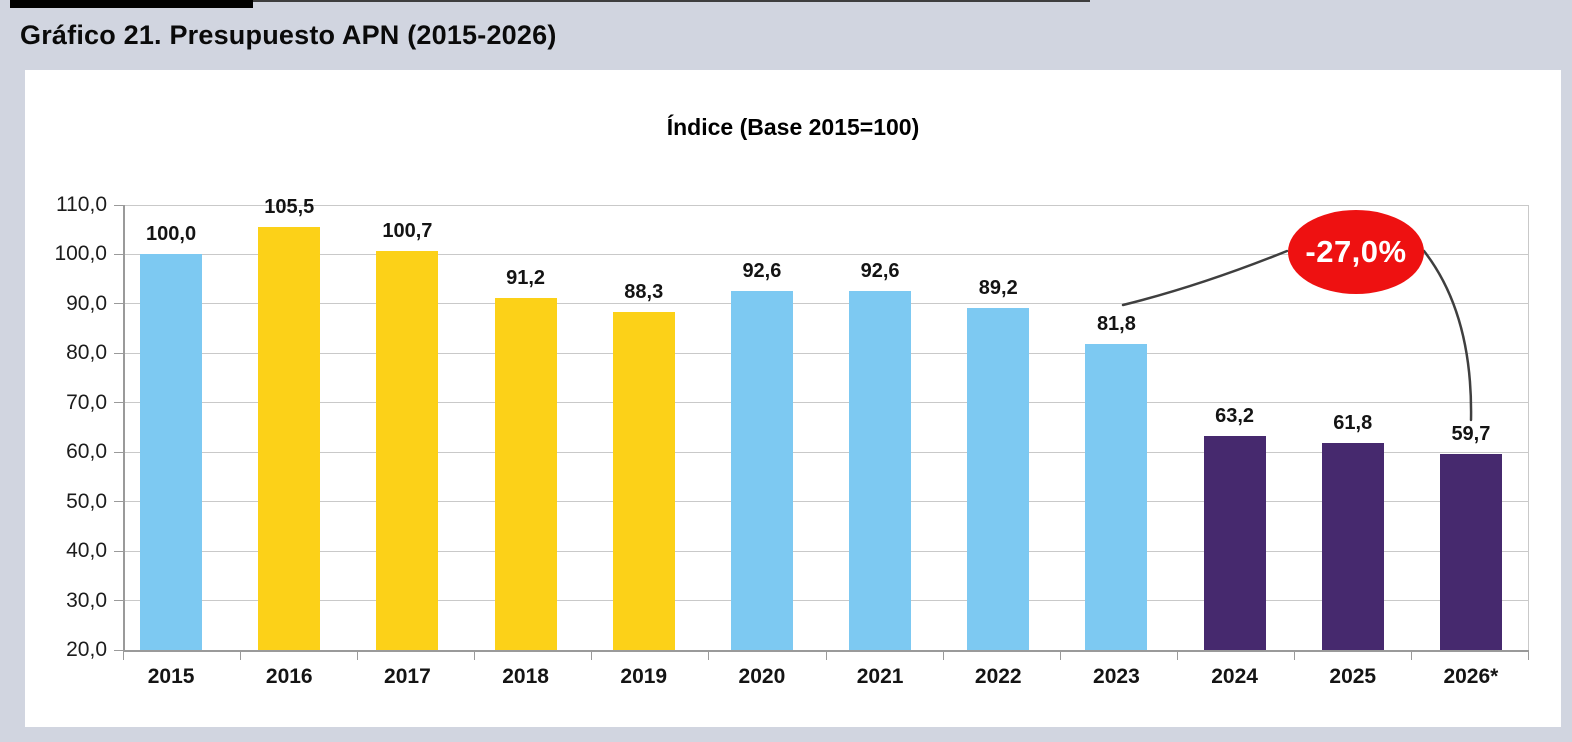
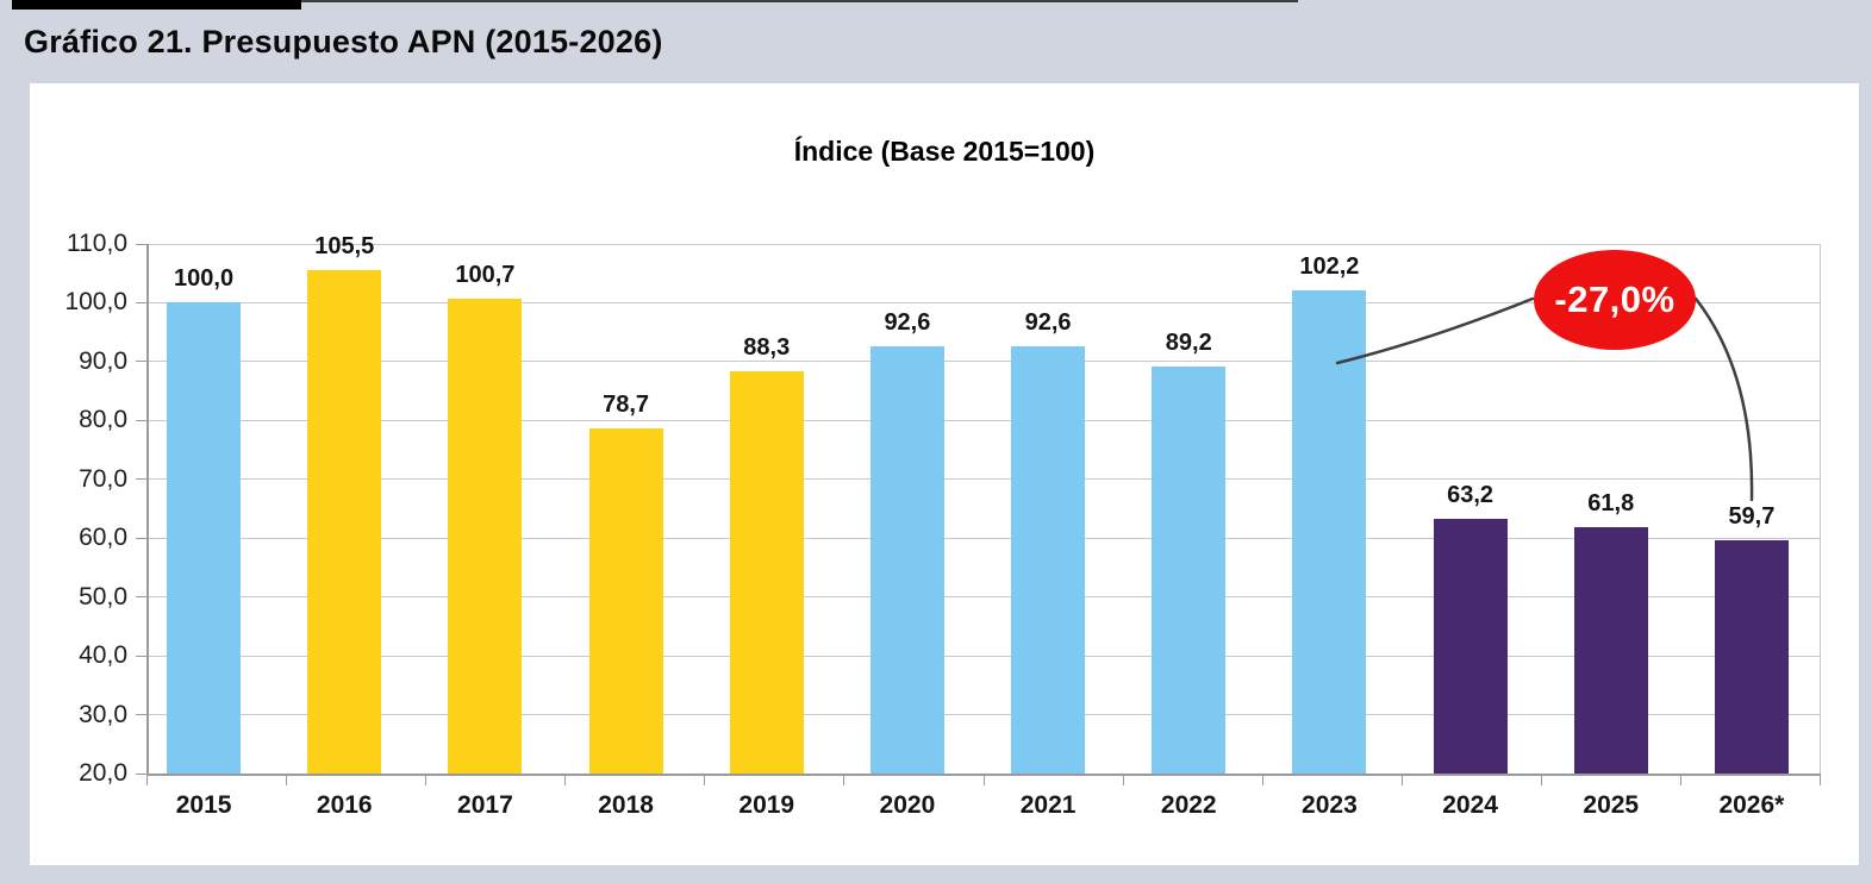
2018: 91,2 -> 78,7
2023: 81,8 -> 102,2
